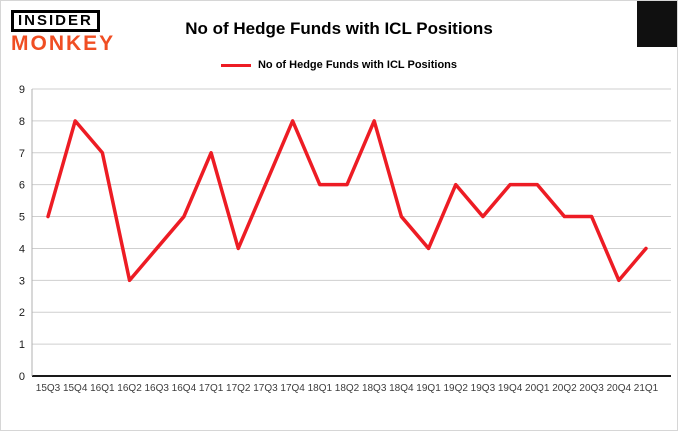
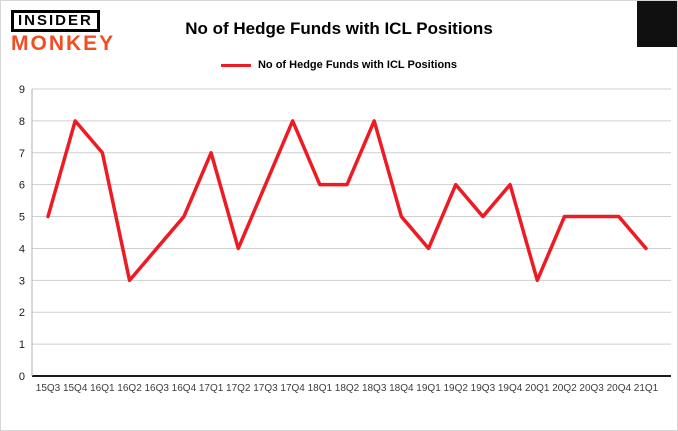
20Q1: 6 -> 3
20Q4: 3 -> 5
